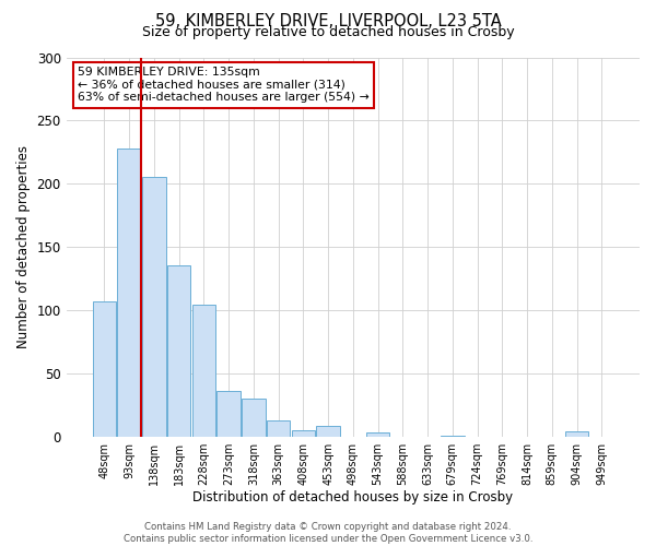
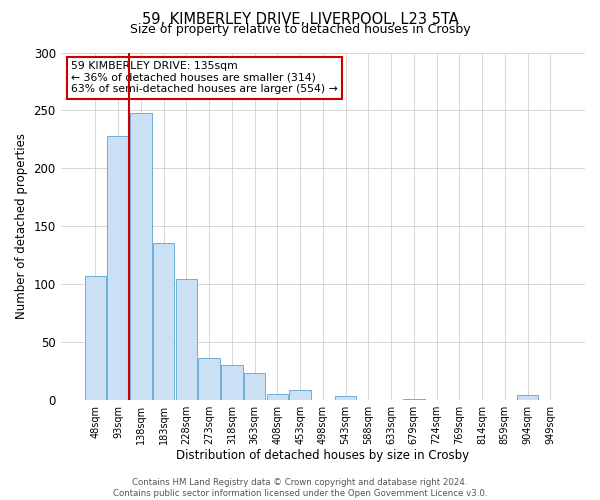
138sqm: 205 -> 248
363sqm: 13 -> 23
